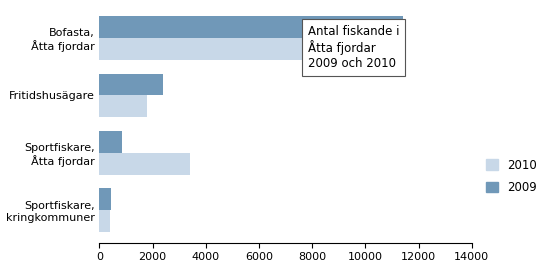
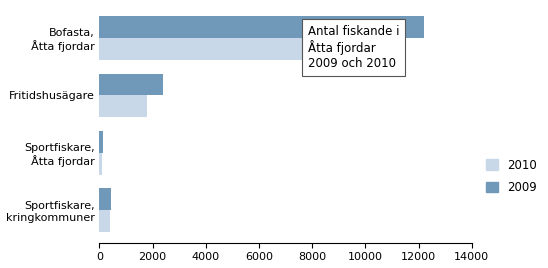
2009/Bofasta, Åtta fjordar: 11400 -> 12200
2009/Sportfiskare, Åtta fjordar: 850 -> 150
2010/Sportfiskare, Åtta fjordar: 3400 -> 100
